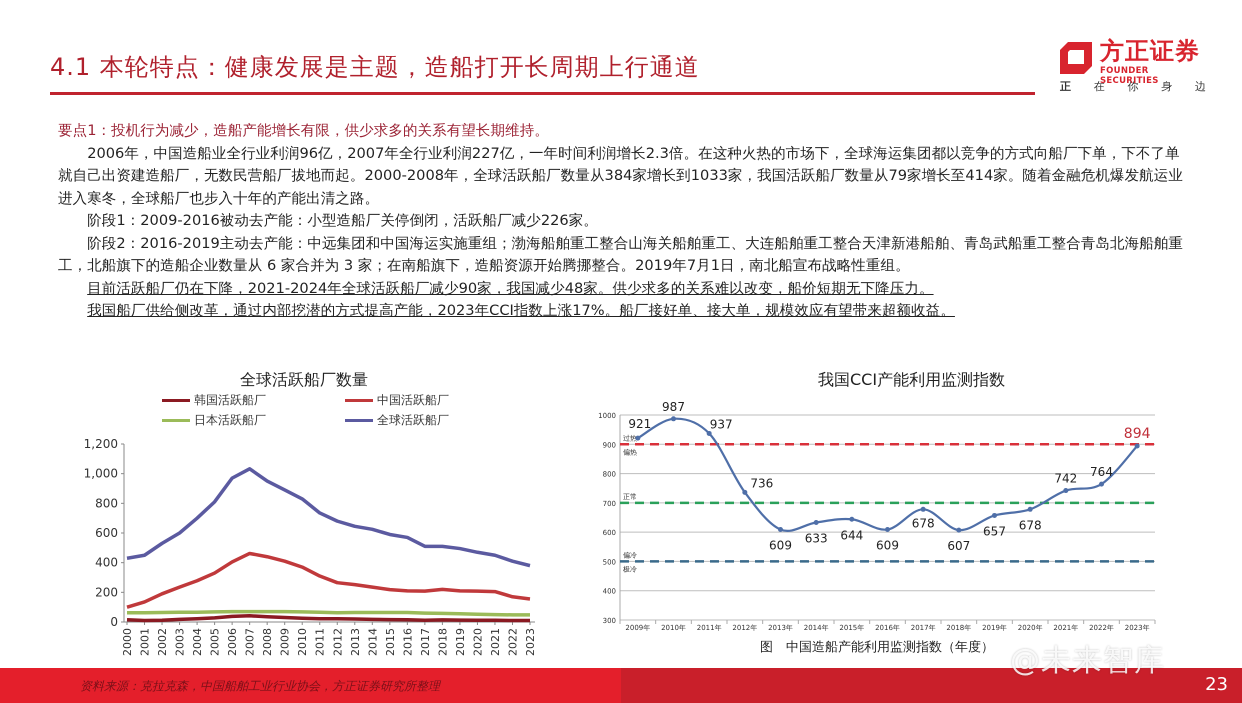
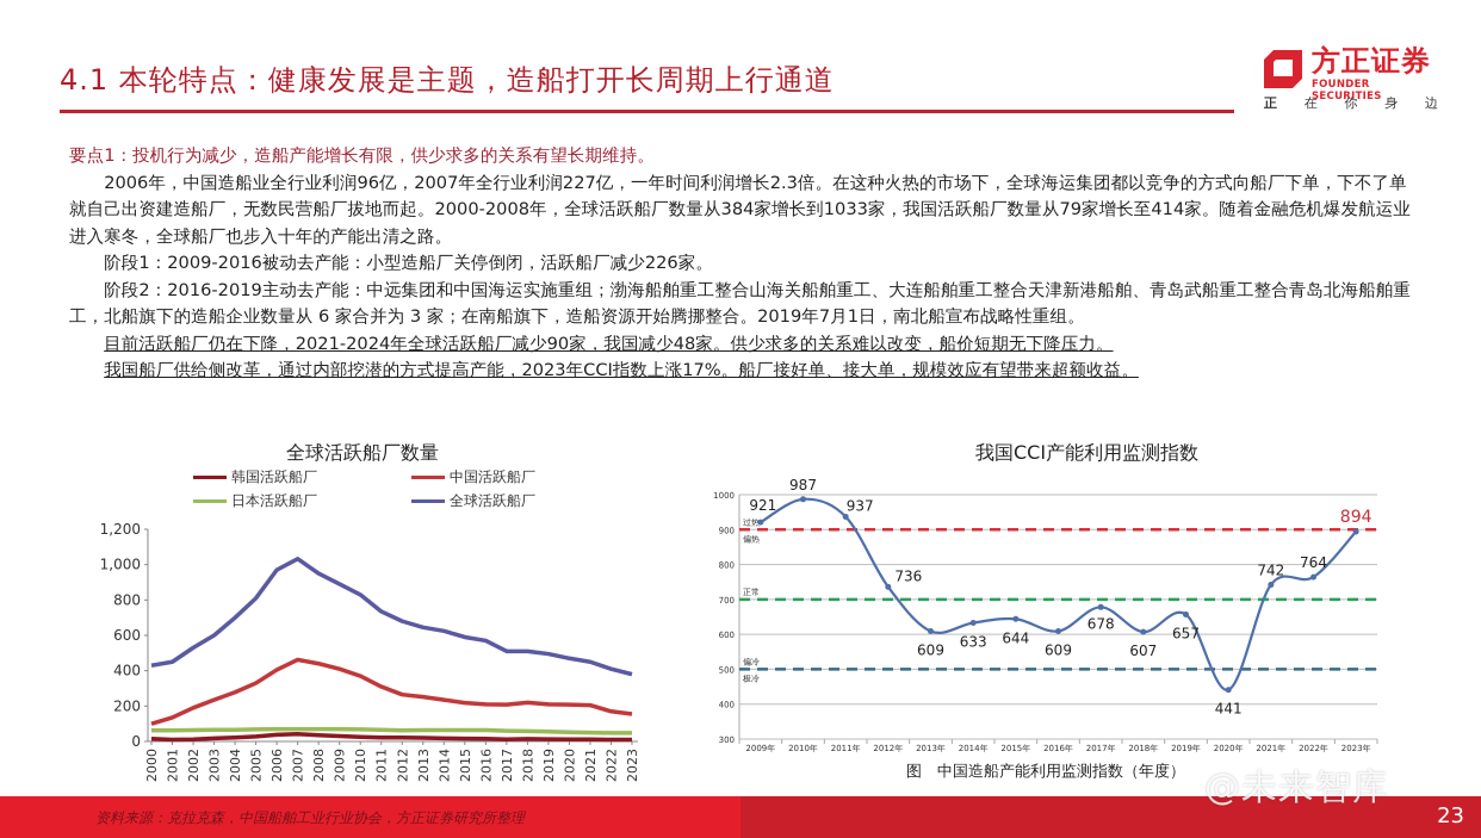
我国CCI产能利用监测指数/2020年: 678 -> 441
